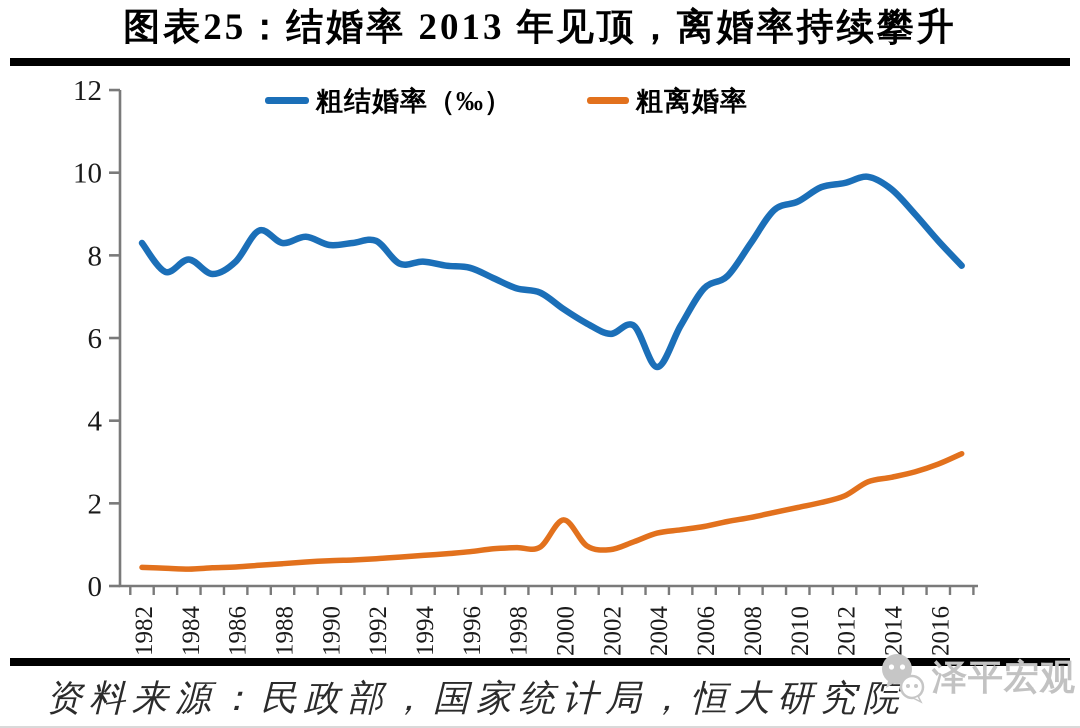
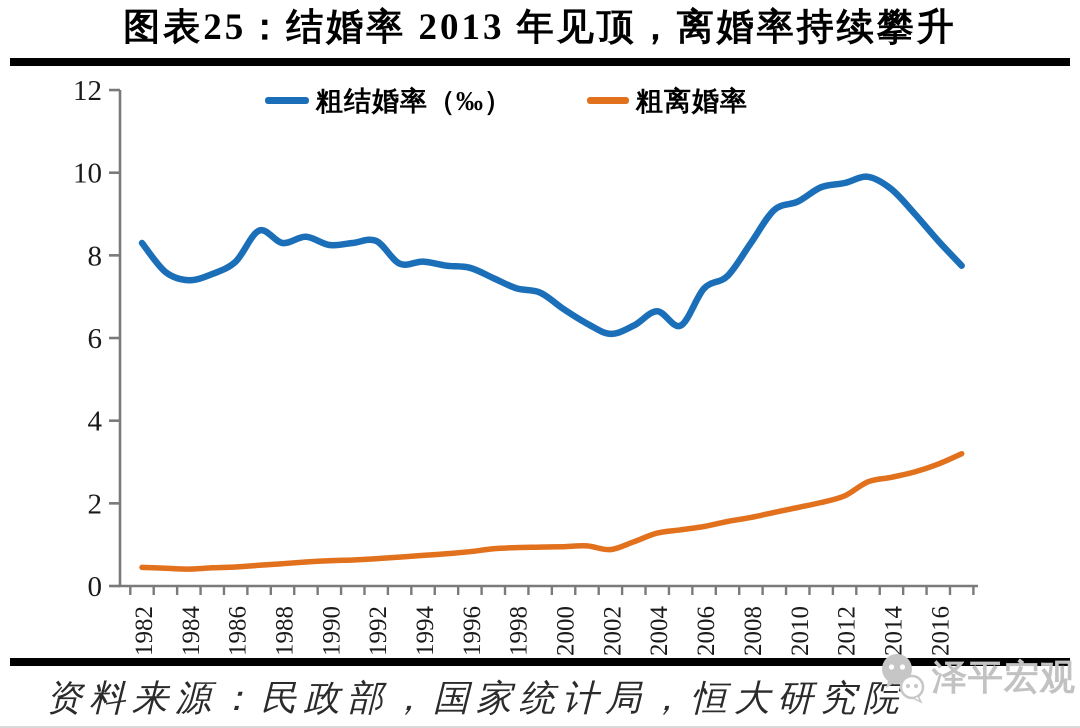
粗结婚率（‰）/1984: 7.9 -> 7.4
粗离婚率/2000: 1.6 -> 0.9
粗结婚率（‰）/2004: 5.3 -> 6.7
